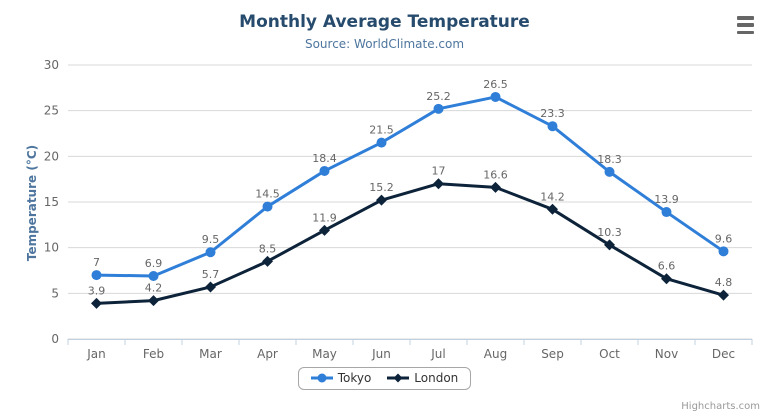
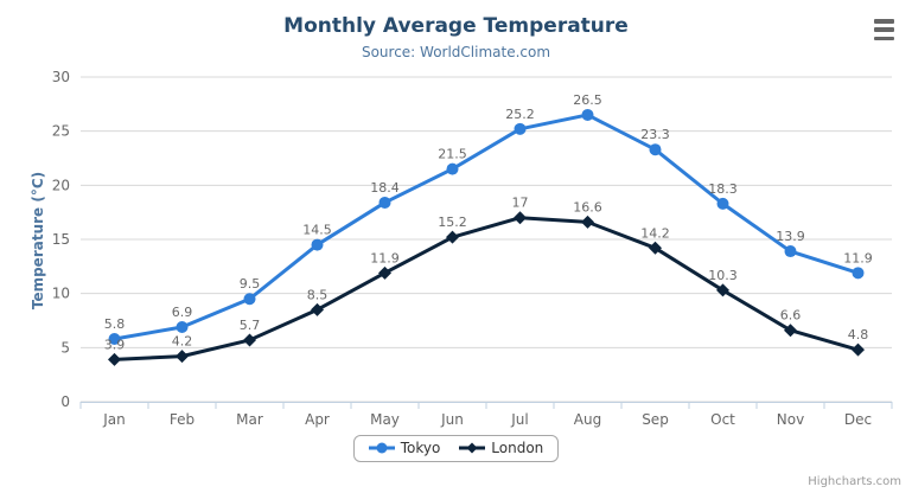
Tokyo/Jan: 7 -> 5.8
Tokyo/Dec: 9.6 -> 11.9
